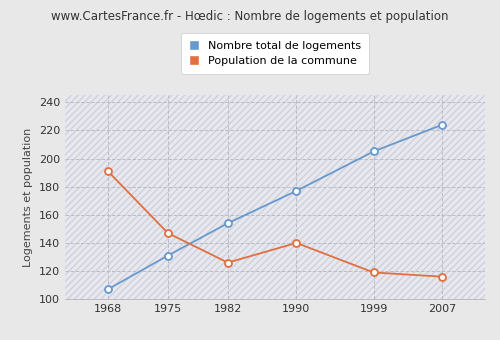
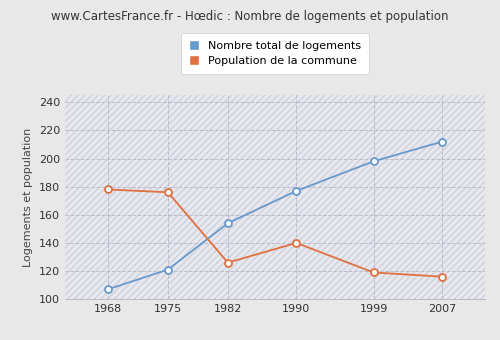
Population de la commune/1968: 191 -> 178
Nombre total de logements/1975: 131 -> 121
Population de la commune/1975: 147 -> 176
Nombre total de logements/1999: 205 -> 198
Nombre total de logements/2007: 224 -> 212
